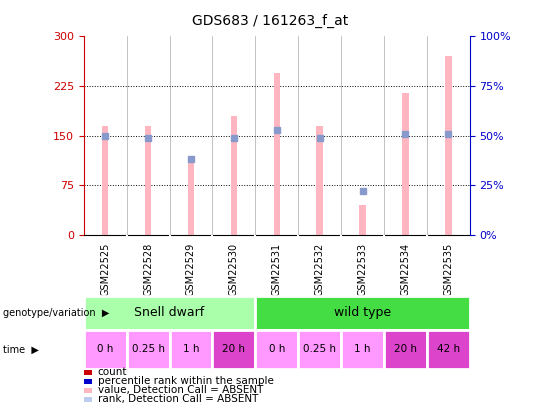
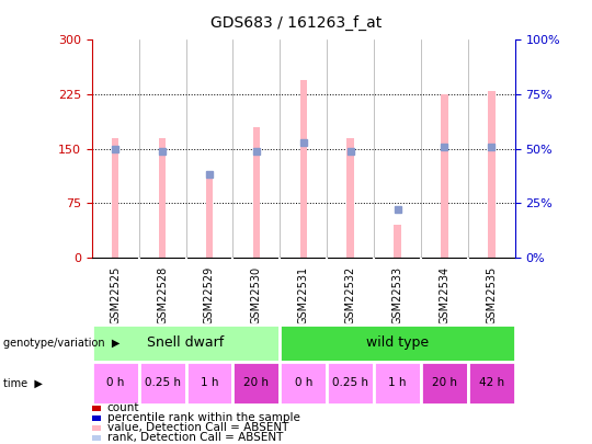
GSM22534: 214 -> 225
GSM22535: 270 -> 230
